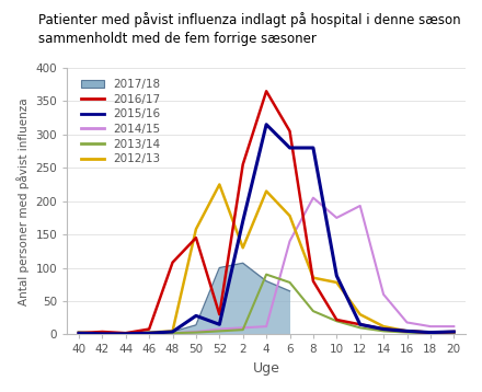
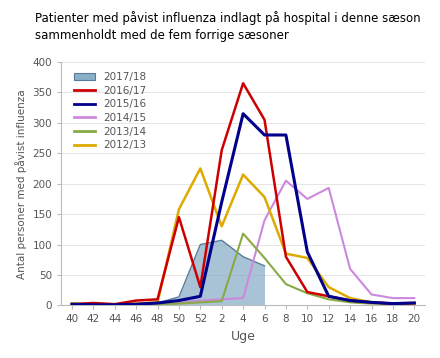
2016/17/48: 108 -> 10
2015/16/50: 28 -> 8
2013/14/4: 90 -> 118
